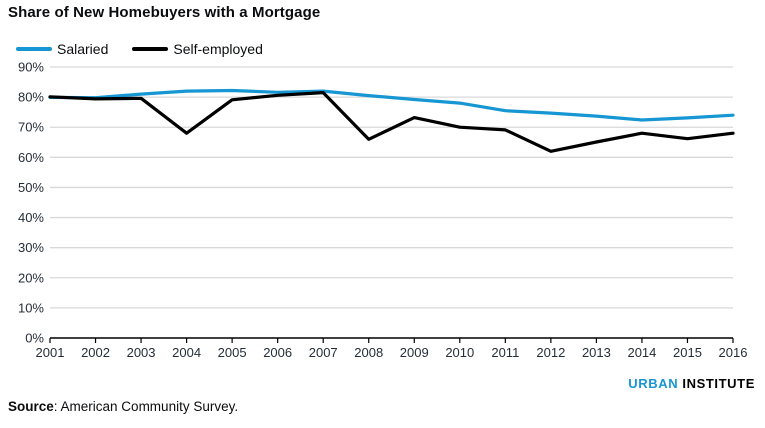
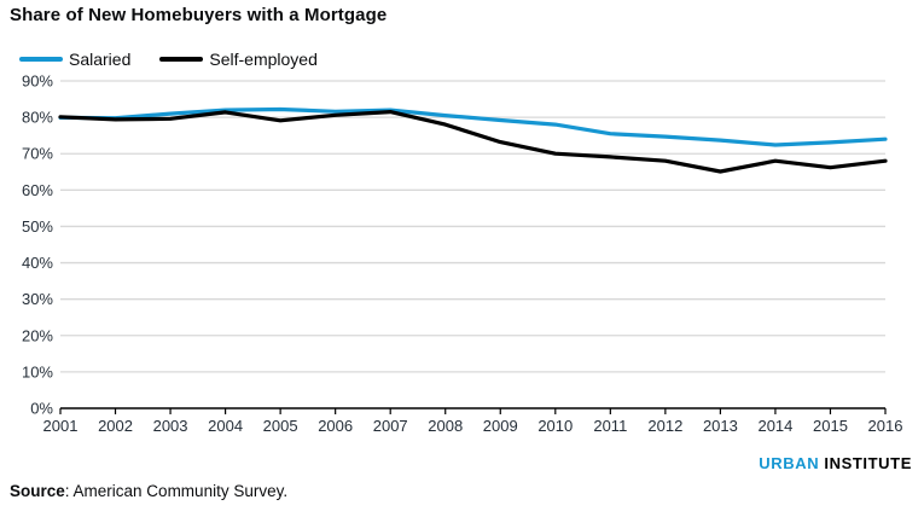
Self-employed/2004: 68% -> 81%
Self-employed/2008: 66% -> 78%
Self-employed/2012: 62% -> 68%
